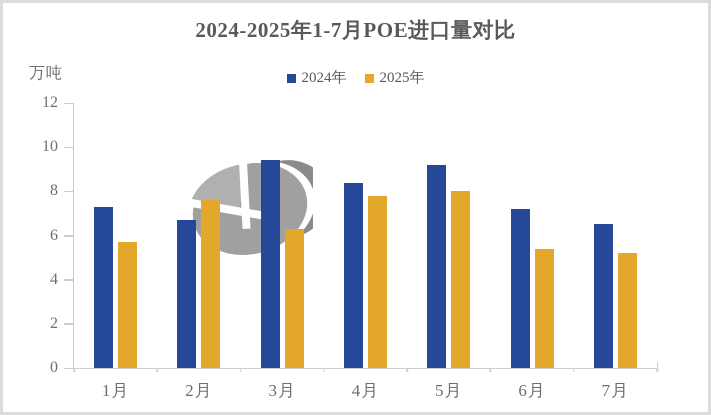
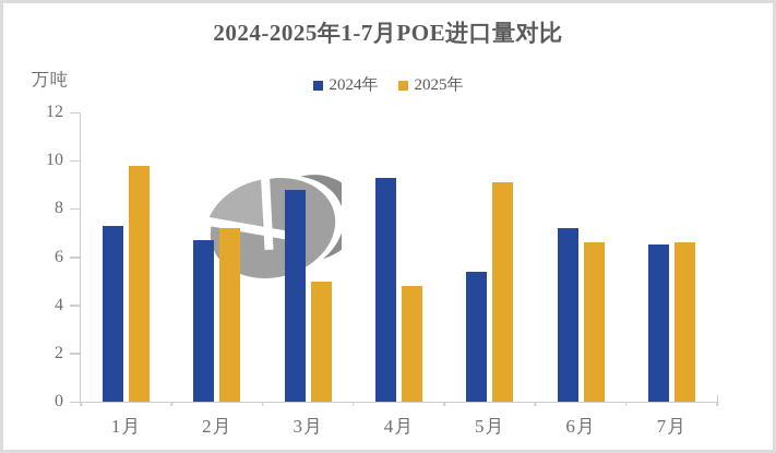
2025年/1月: 5.7 -> 9.8
2025年/2月: 7.6 -> 7.2
2024年/3月: 9.4 -> 8.8
2025年/3月: 6.3 -> 5.0
2024年/4月: 8.4 -> 9.3
2025年/4月: 7.8 -> 4.8
2024年/5月: 9.2 -> 5.4
2025年/5月: 8.0 -> 9.1
2025年/6月: 5.4 -> 6.6
2025年/7月: 5.2 -> 6.6
